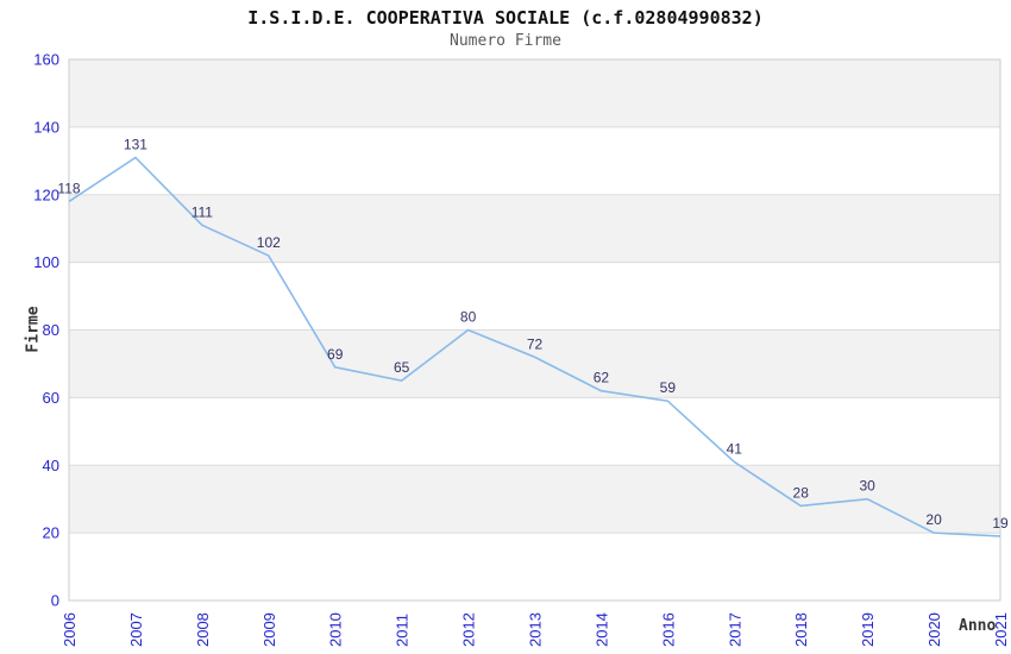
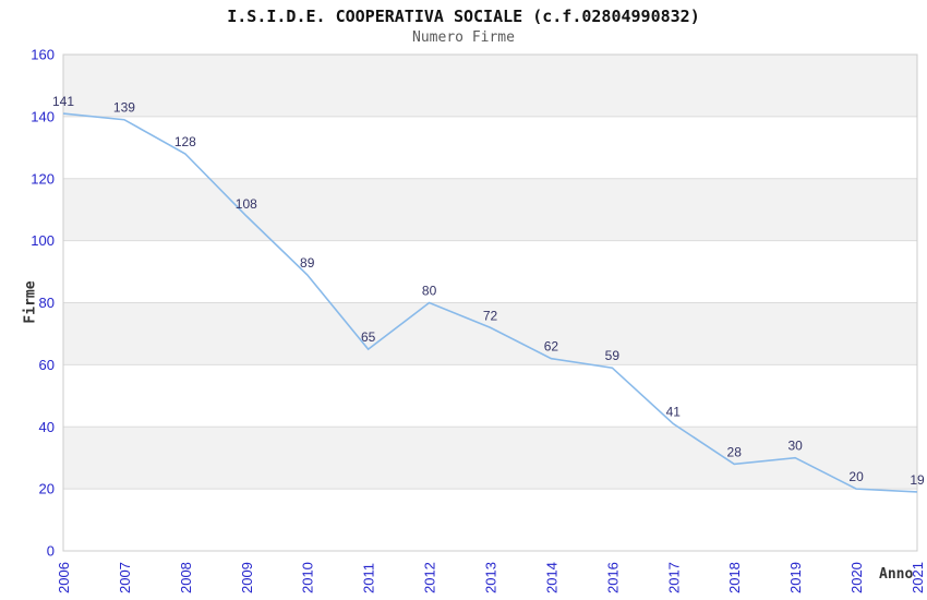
2006: 118 -> 141
2007: 131 -> 139
2008: 111 -> 128
2009: 102 -> 108
2010: 69 -> 89
